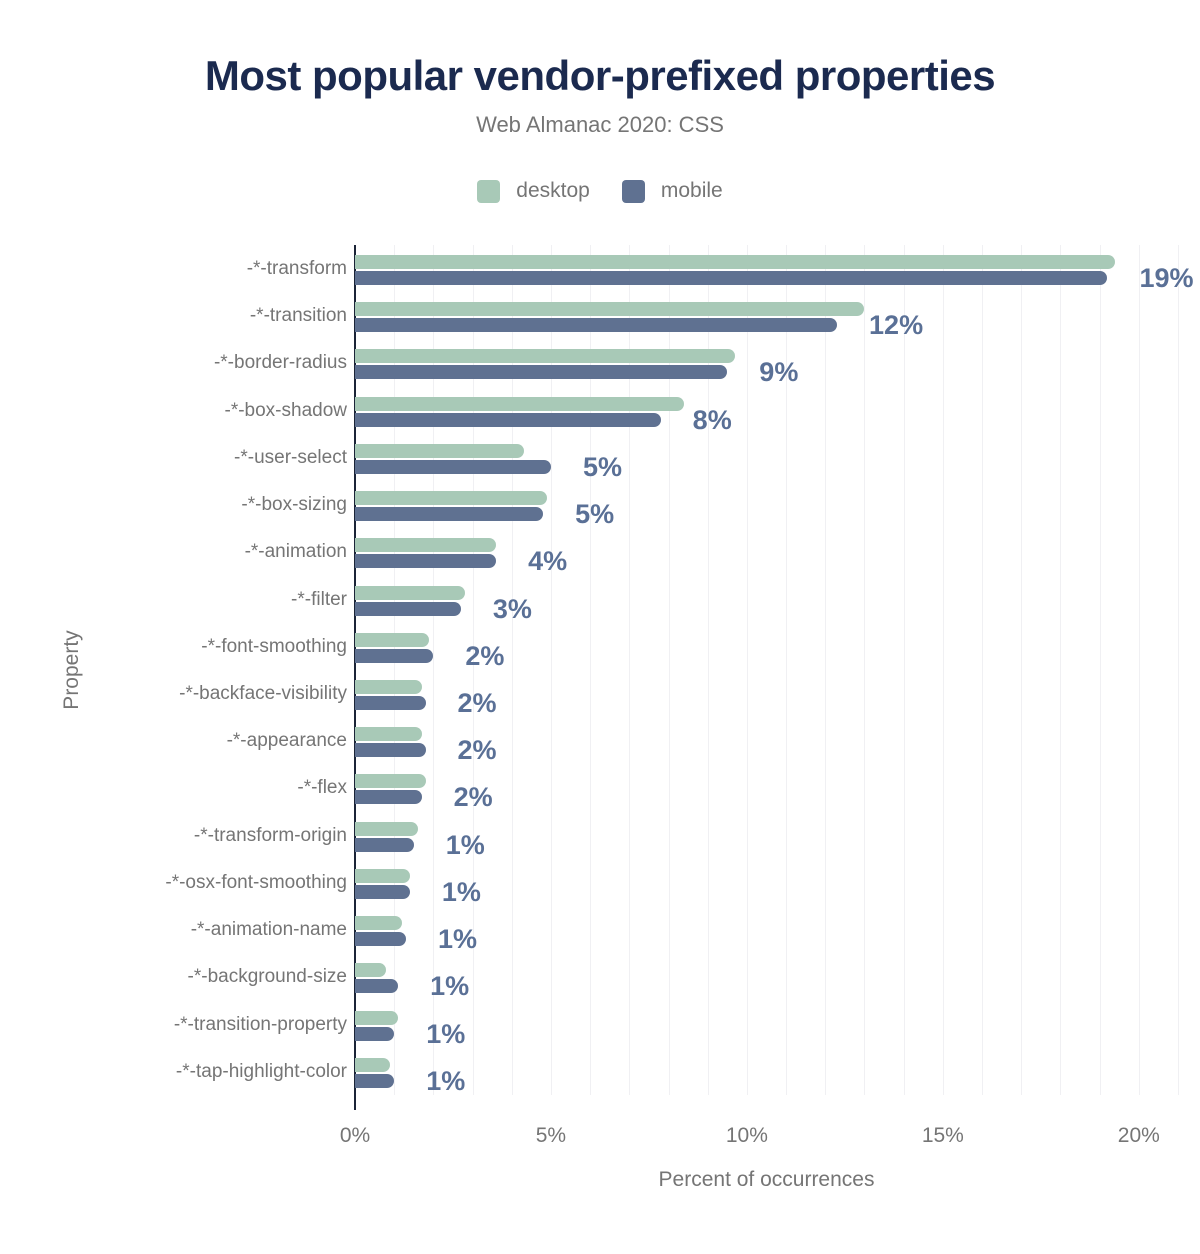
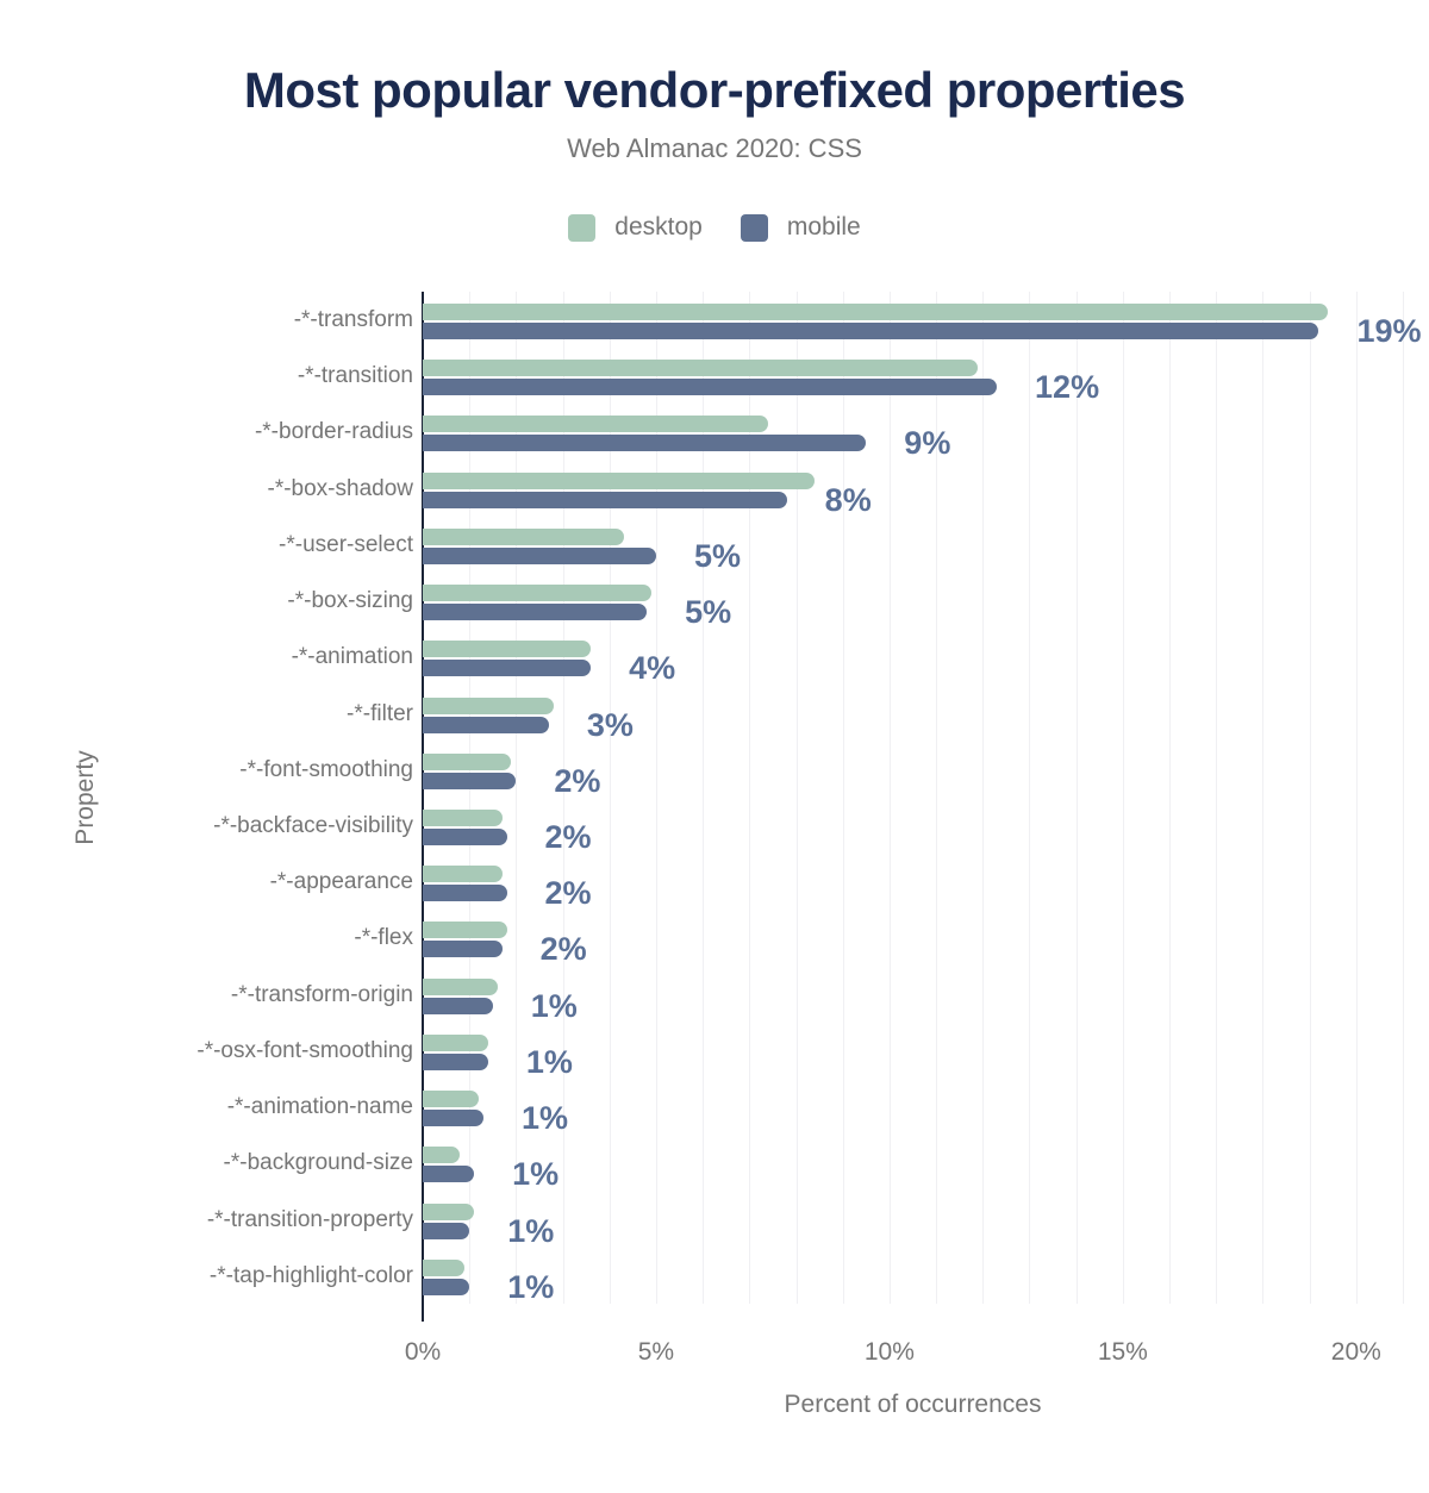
desktop/-*-transition: 13.0% -> 11.9%
desktop/-*-border-radius: 9.7% -> 7.4%
